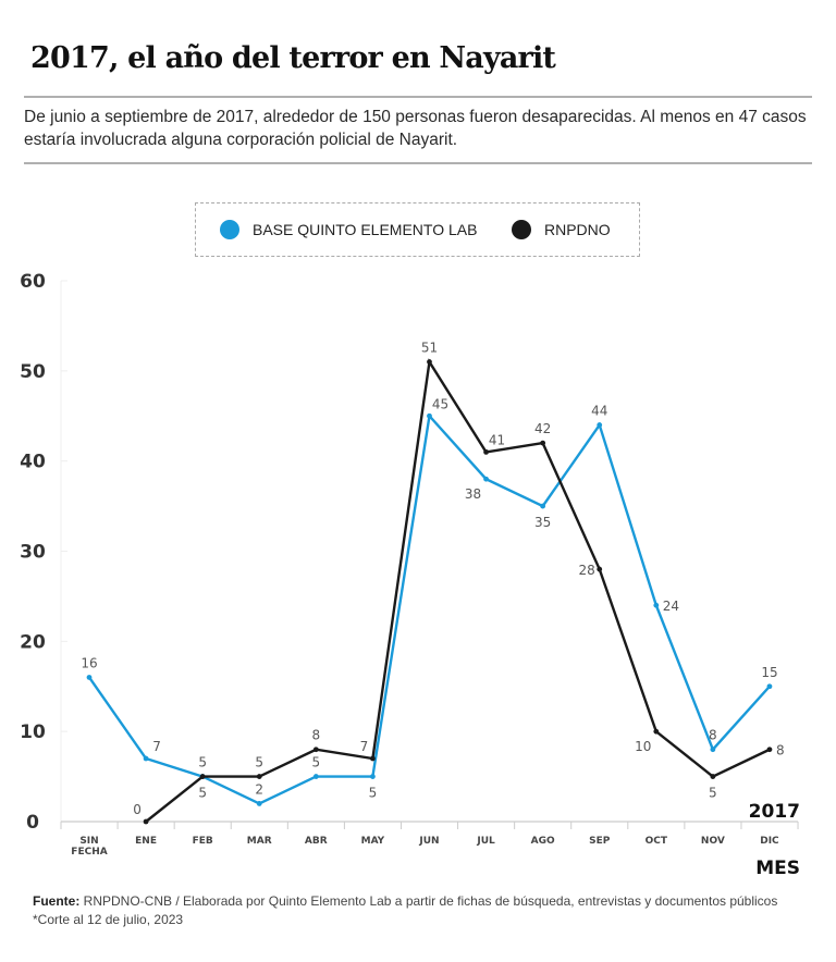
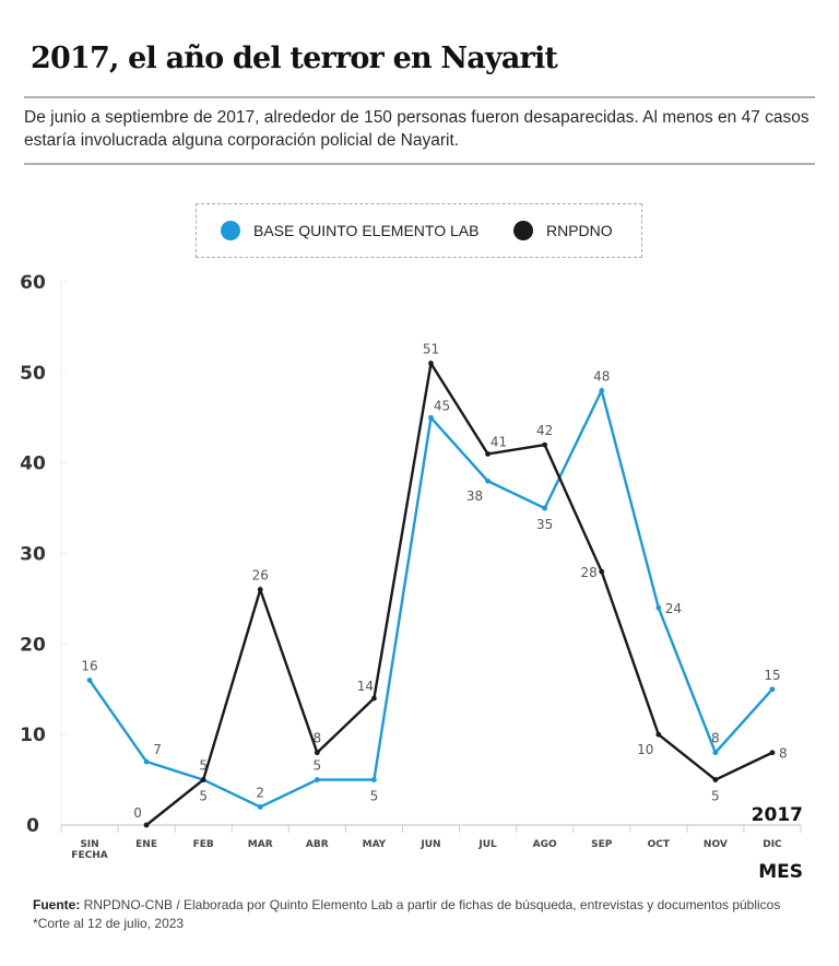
RNPDNO/MAR: 5 -> 26
RNPDNO/MAY: 7 -> 14
BASE QUINTO ELEMENTO LAB/SEP: 44 -> 48
